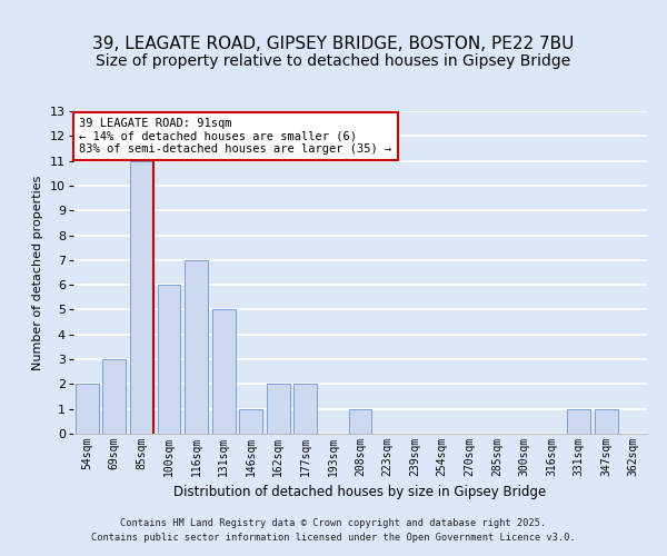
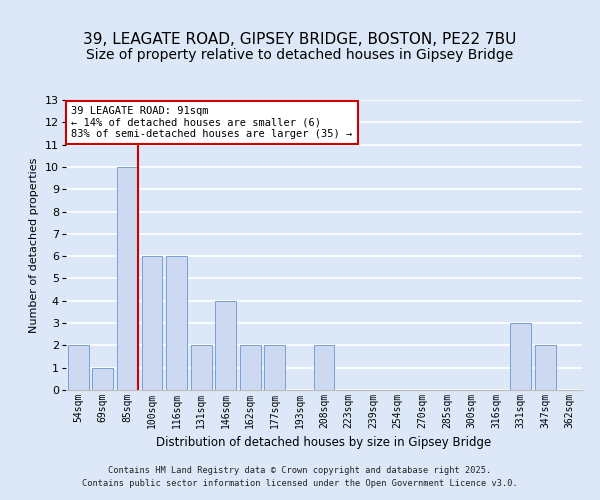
69sqm: 3 -> 1
85sqm: 11 -> 10
116sqm: 7 -> 6
131sqm: 5 -> 2
146sqm: 1 -> 4
208sqm: 1 -> 2
331sqm: 1 -> 3
347sqm: 1 -> 2
